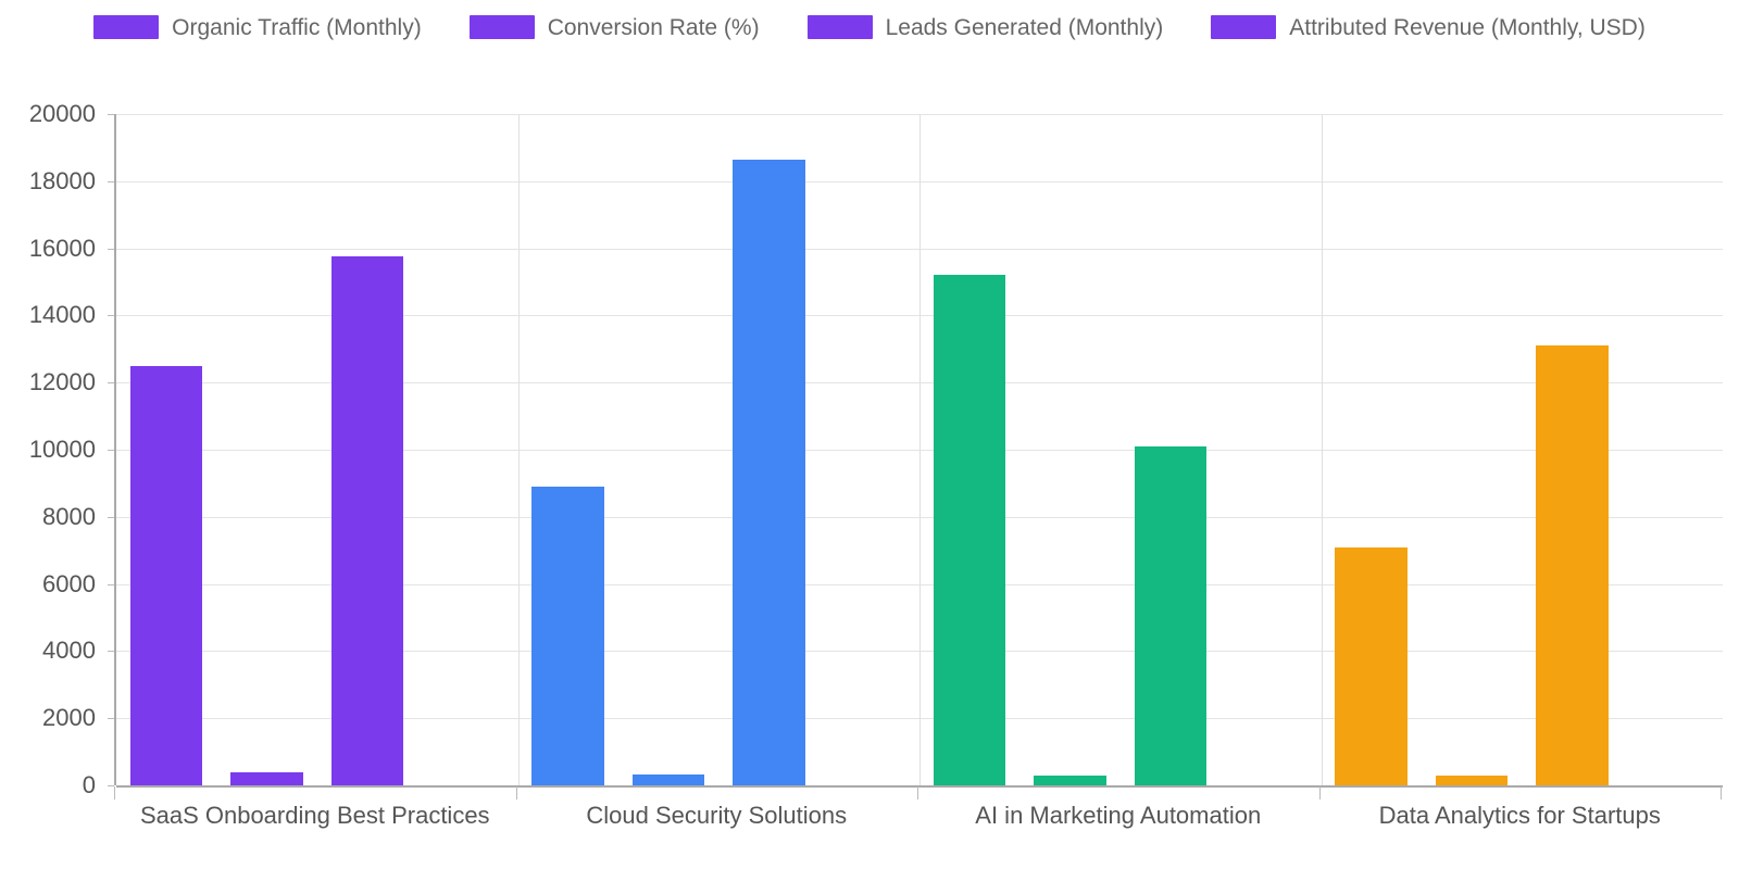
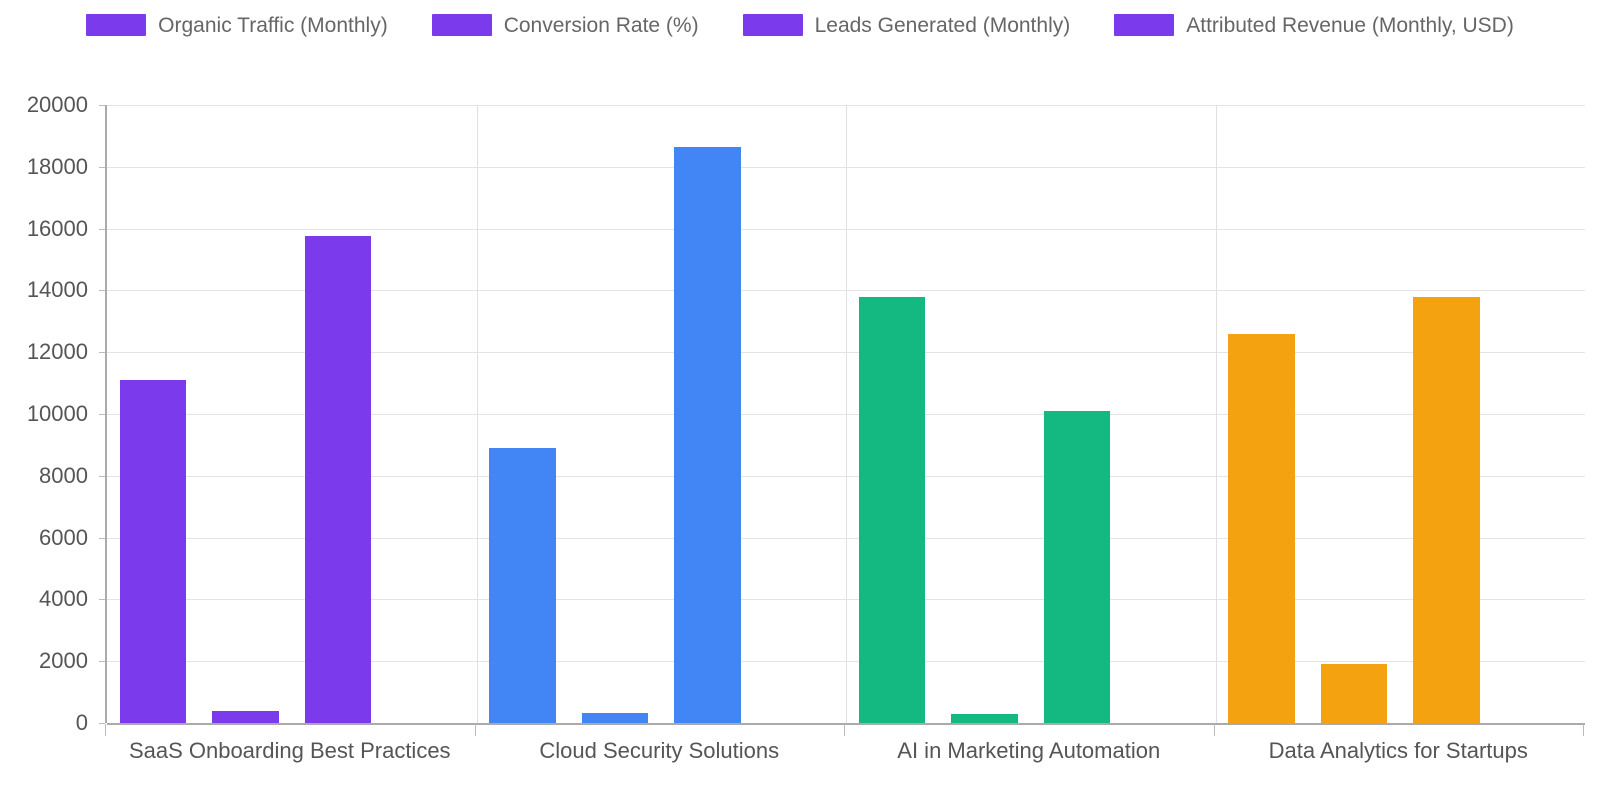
Organic Traffic (Monthly)/SaaS Onboarding Best Practices: 12500 -> 11100
Organic Traffic (Monthly)/AI in Marketing Automation: 15200 -> 13800
Organic Traffic (Monthly)/Data Analytics for Startups: 7100 -> 12600
Conversion Rate (%)/Data Analytics for Startups: 300 -> 1900
Leads Generated (Monthly)/Data Analytics for Startups: 13100 -> 13800
